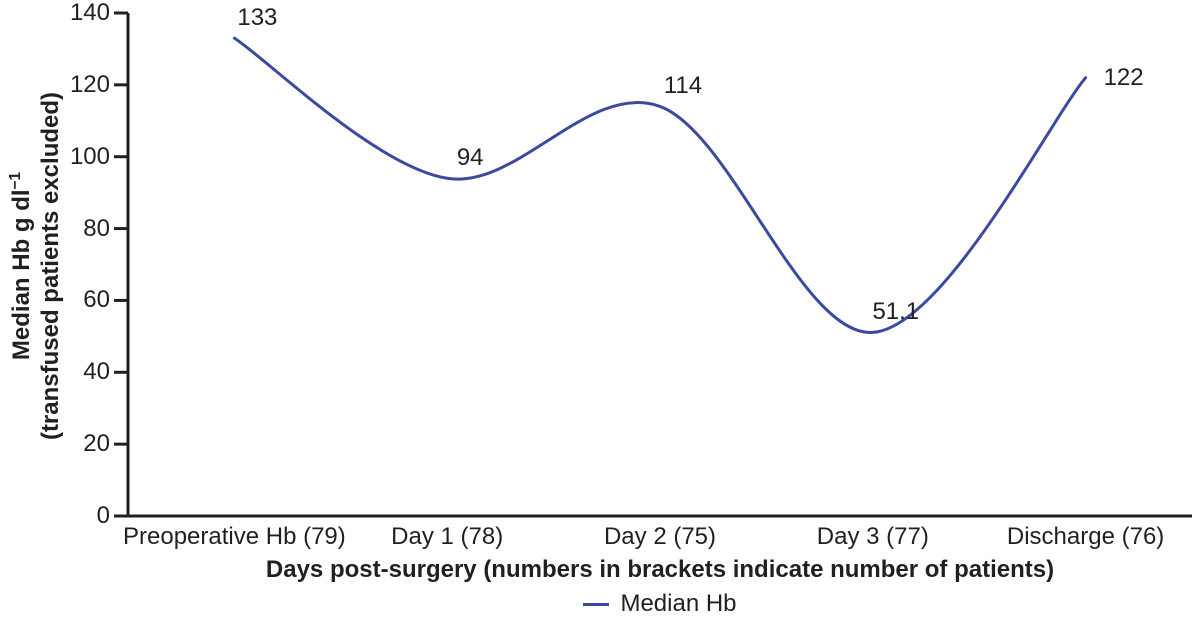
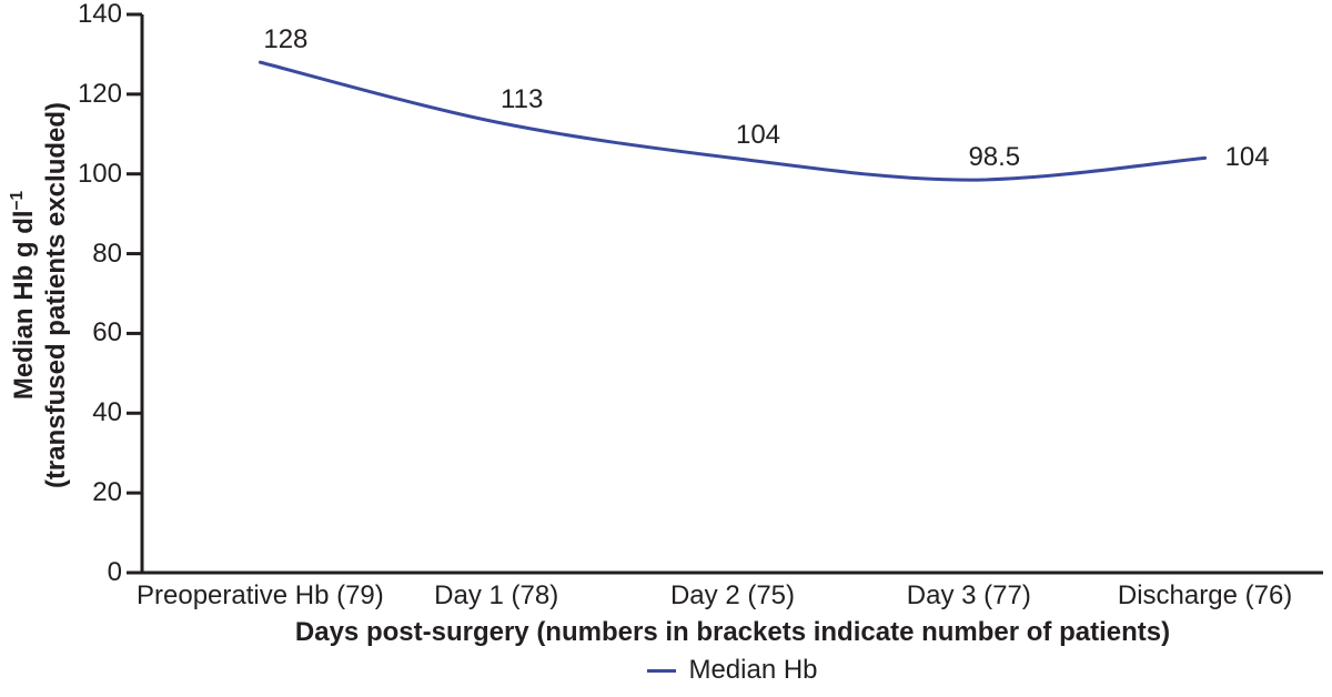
Preoperative Hb (79): 133 -> 128
Day 1 (78): 94 -> 113
Day 2 (75): 114 -> 104
Day 3 (77): 51.1 -> 98.5
Discharge (76): 122 -> 104
